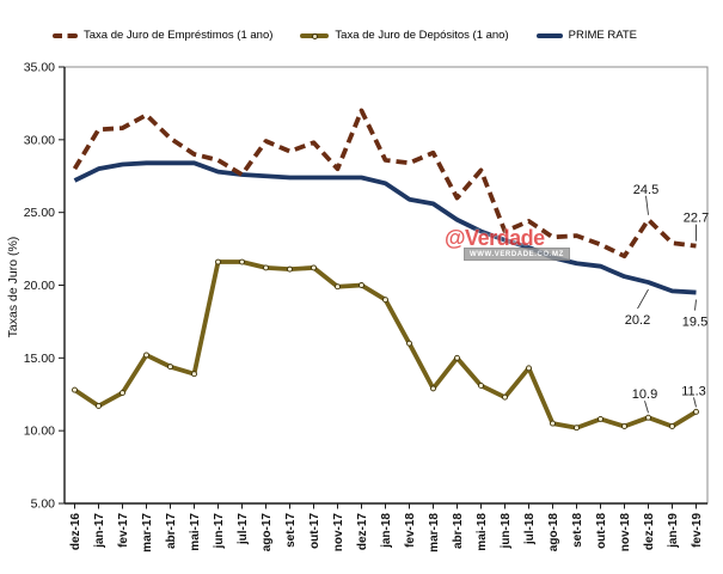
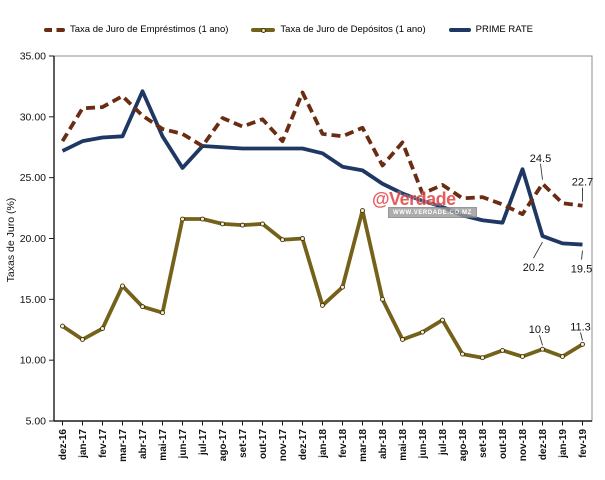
Taxa de Juro de Depósitos (1 ano)/mar-17: 15.2 -> 16.1
PRIME RATE/abr-17: 28.4 -> 32.1
PRIME RATE/jun-17: 27.8 -> 25.8
Taxa de Juro de Depósitos (1 ano)/jan-18: 19.0 -> 14.5
Taxa de Juro de Depósitos (1 ano)/mar-18: 12.9 -> 22.3
Taxa de Juro de Depósitos (1 ano)/mai-18: 13.1 -> 11.7
Taxa de Juro de Depósitos (1 ano)/jul-18: 14.3 -> 13.3
PRIME RATE/nov-18: 20.6 -> 25.7
